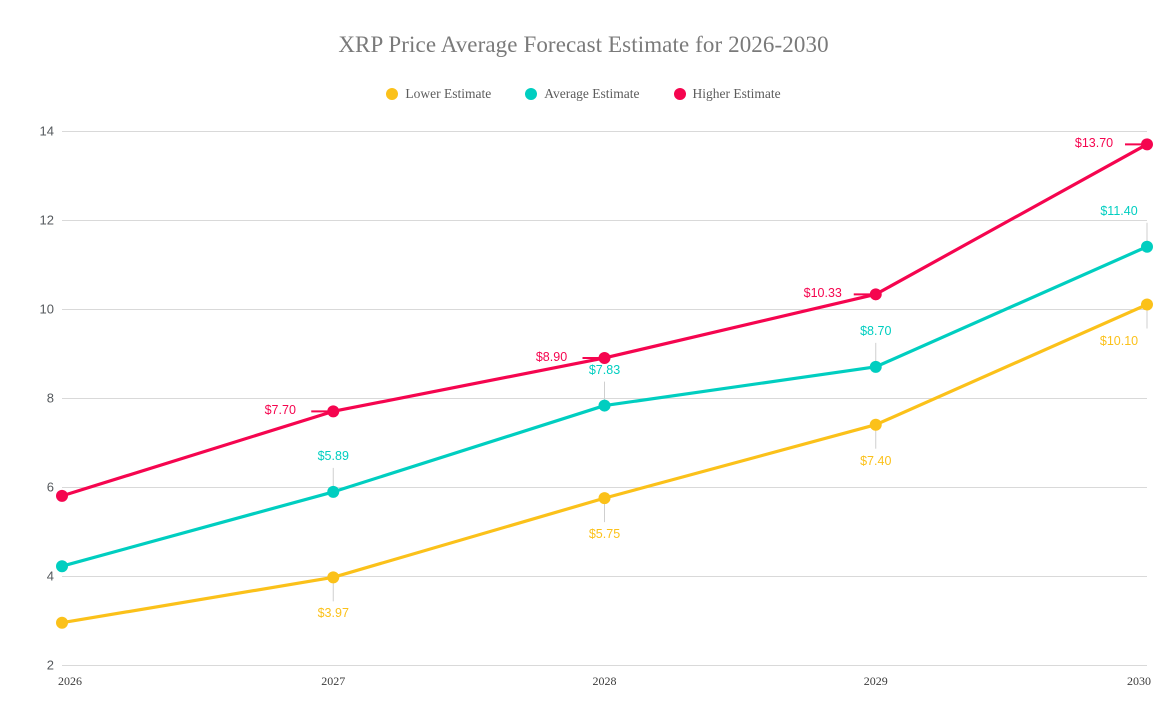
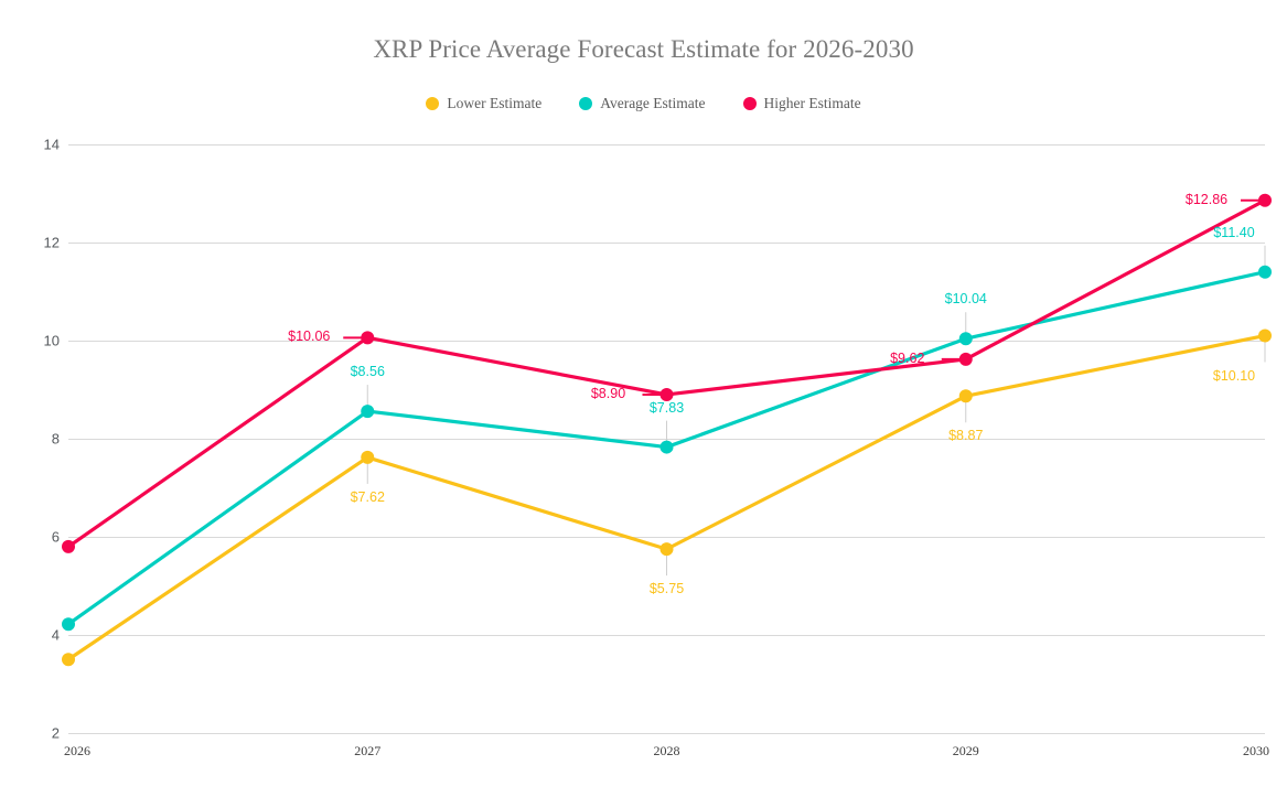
Lower Estimate/2026: 3.0 -> 3.5
Lower Estimate/2027: $3.97 -> $7.62
Average Estimate/2027: $5.89 -> $8.56
Higher Estimate/2027: $7.70 -> $10.06
Lower Estimate/2029: $7.40 -> $8.87
Average Estimate/2029: $8.70 -> $10.04
Higher Estimate/2029: $10.33 -> $9.62
Higher Estimate/2030: $13.70 -> $12.86
